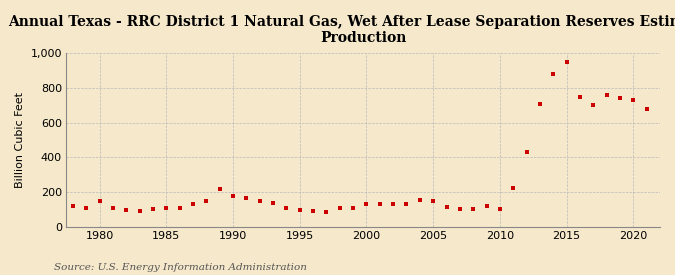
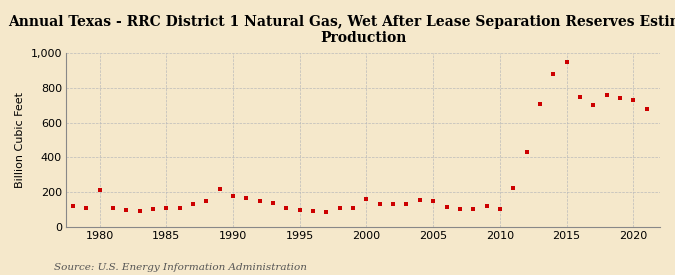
1980: 140 -> 210
2000: 130 -> 160
